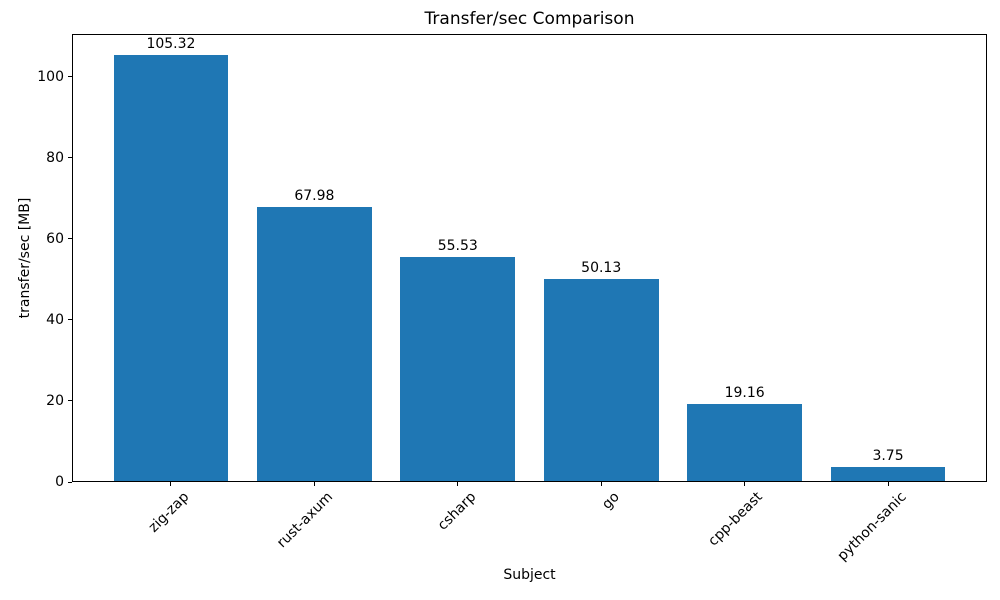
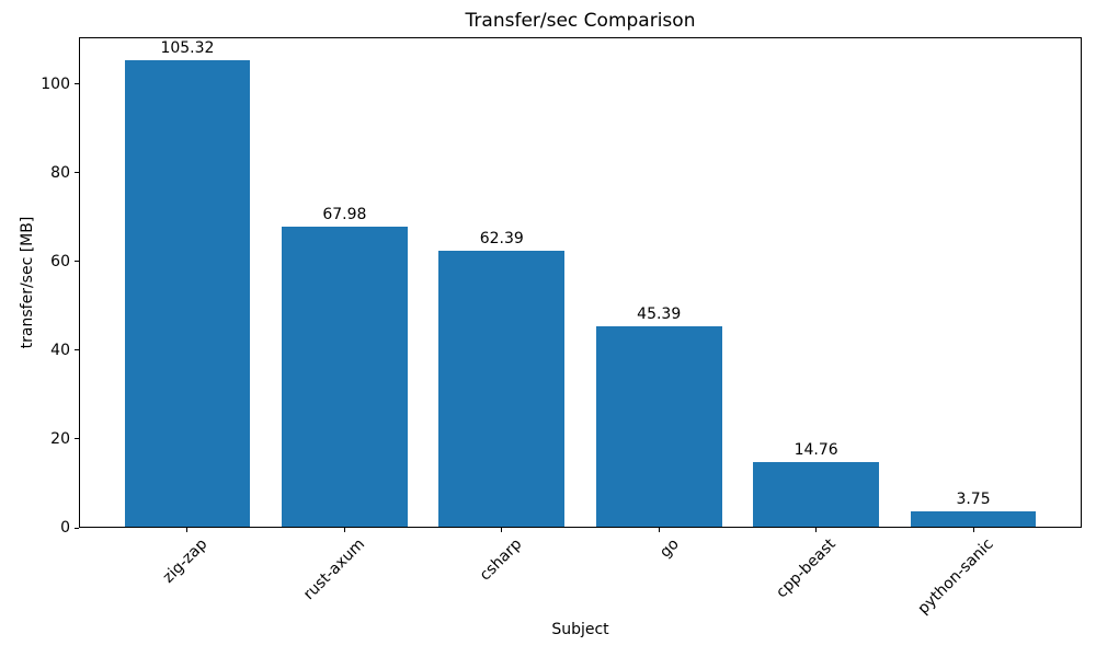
csharp: 55.53 -> 62.39
go: 50.13 -> 45.39
cpp-beast: 19.16 -> 14.76
